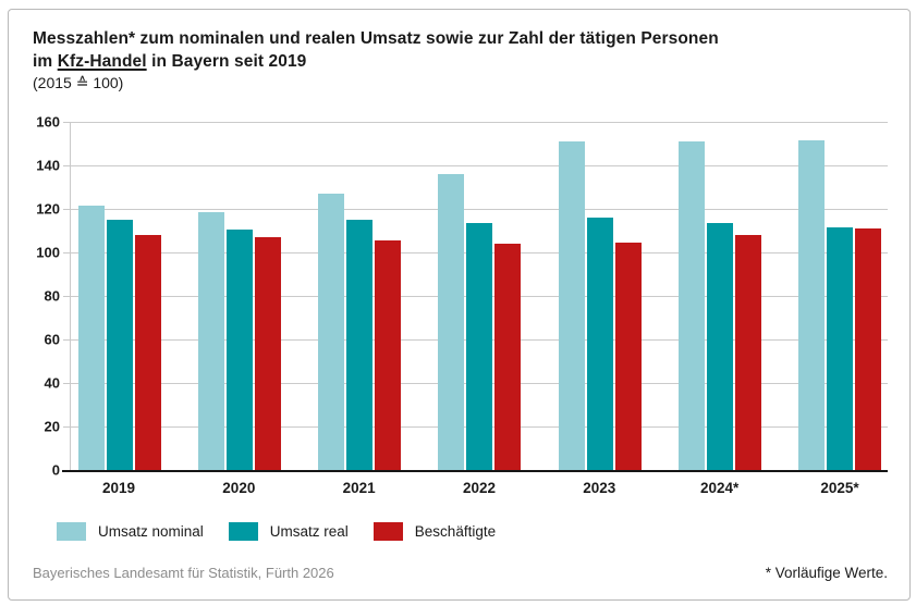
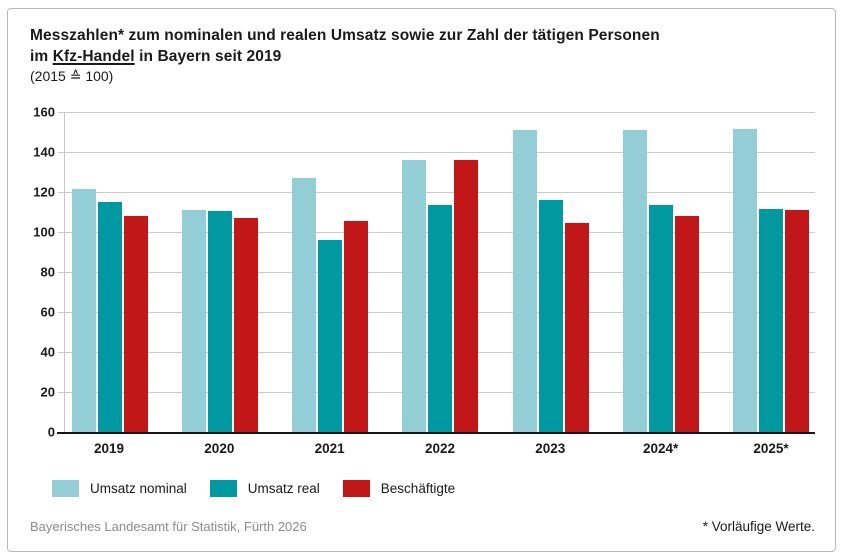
Umsatz nominal/2020: 118 -> 111
Umsatz real/2021: 115 -> 96
Beschäftigte/2022: 104 -> 136
